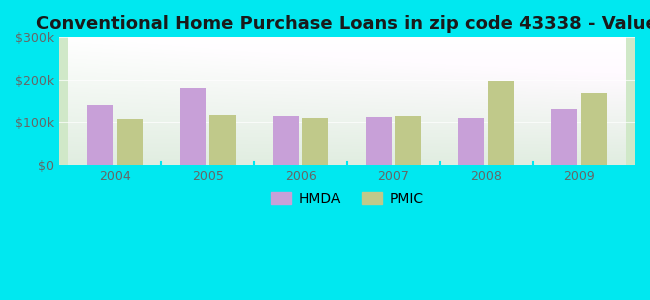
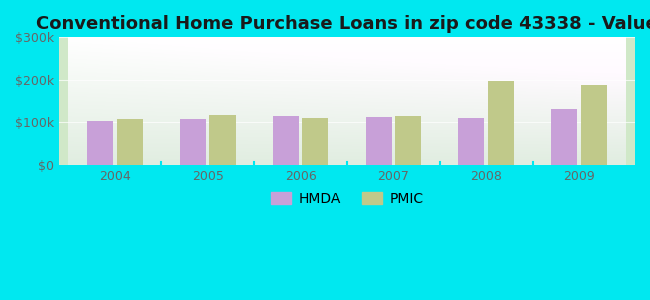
HMDA/2004: $140k -> $103k
HMDA/2005: $180k -> $108k
PMIC/2009: $170k -> $188k
